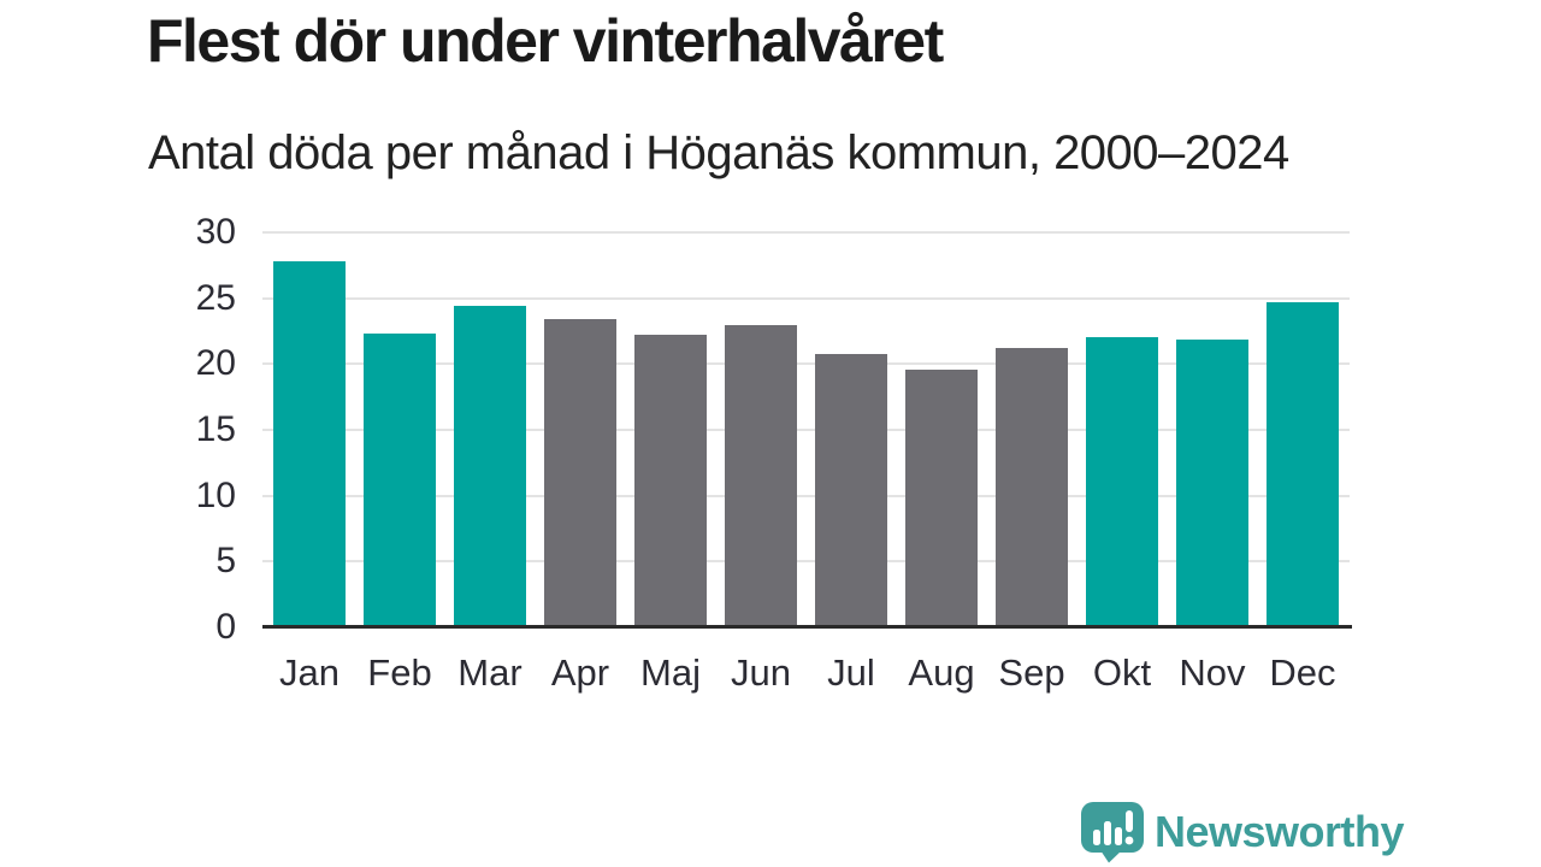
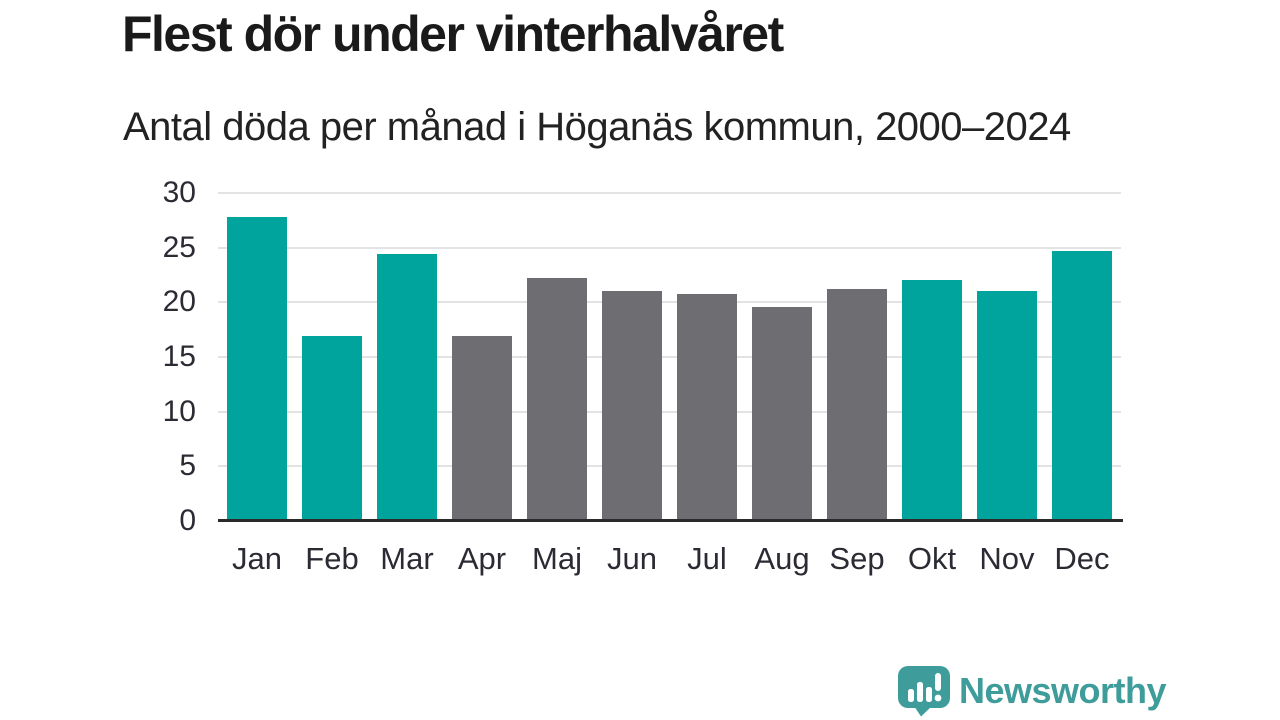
Feb: 22.3 -> 16.9
Apr: 23.4 -> 16.9
Jun: 23.0 -> 21.0
Nov: 21.9 -> 21.0
